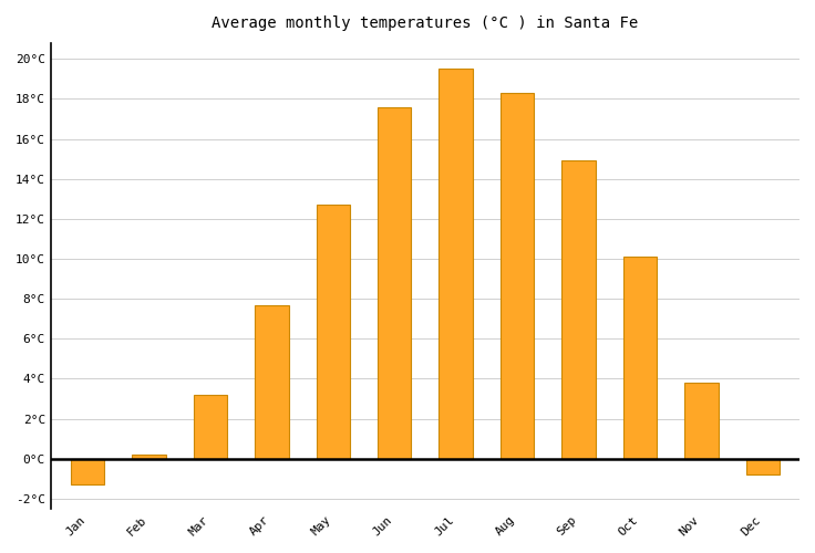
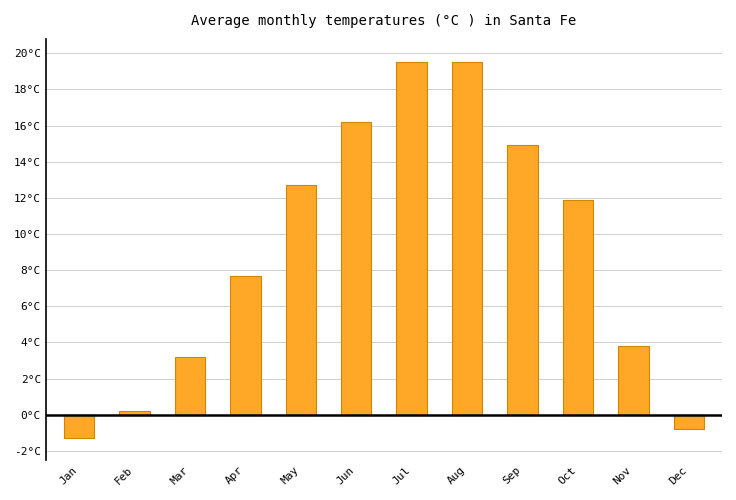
Jun: 17.6°C -> 16.2°C
Aug: 18.3°C -> 19.5°C
Oct: 10.1°C -> 11.9°C
